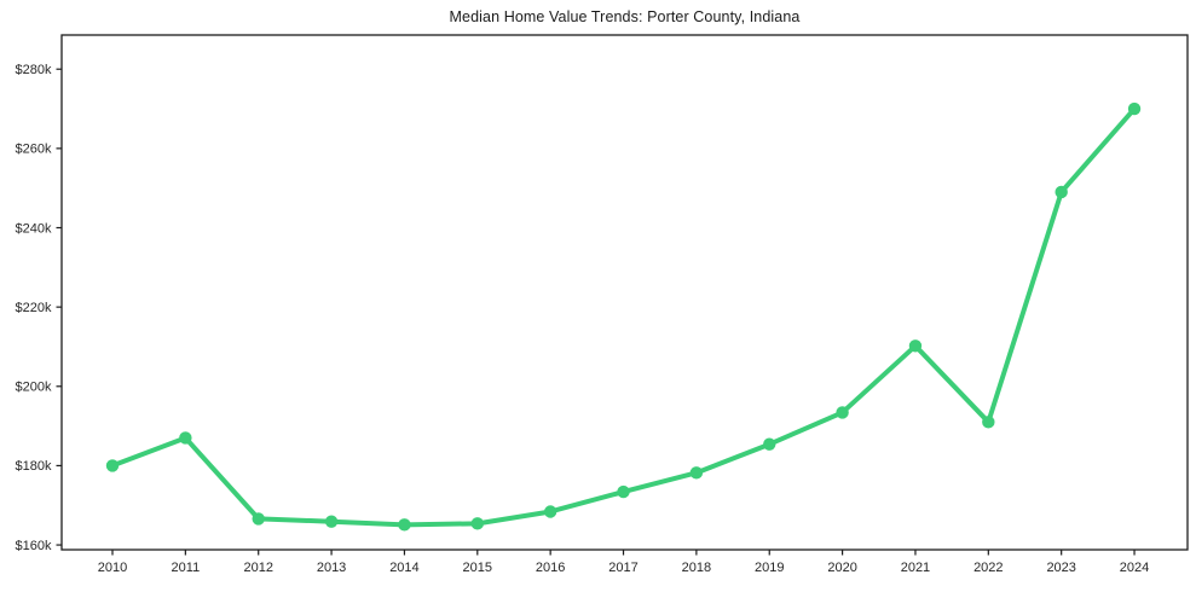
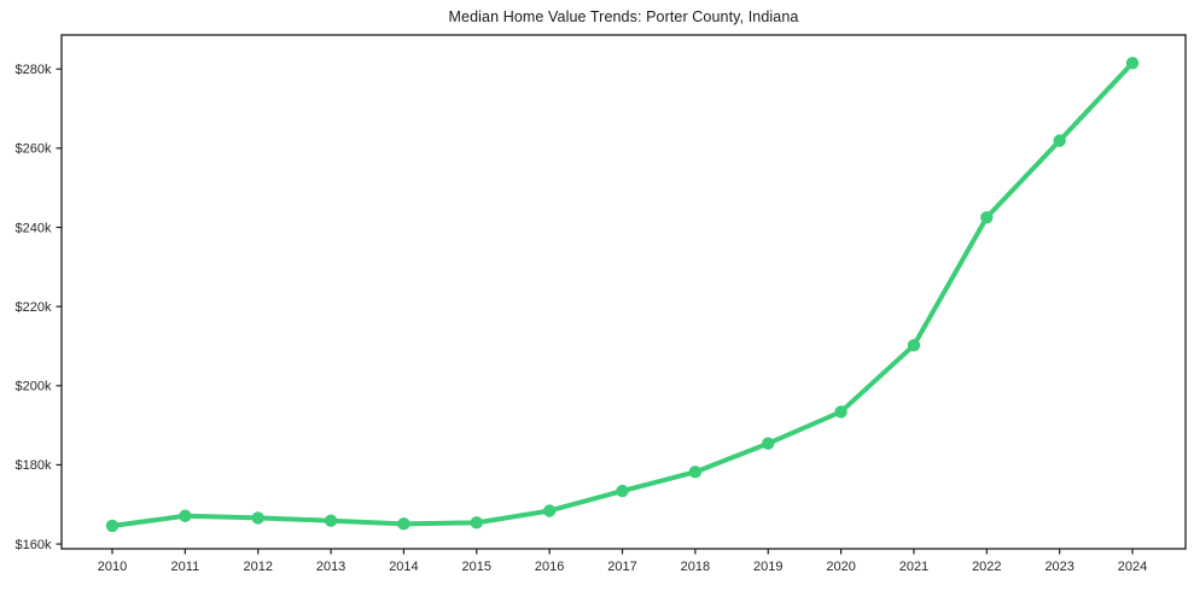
2010: $180k -> $165k
2011: $187k -> $167k
2022: $191k -> $242k
2023: $249k -> $262k
2024: $270k -> $282k
